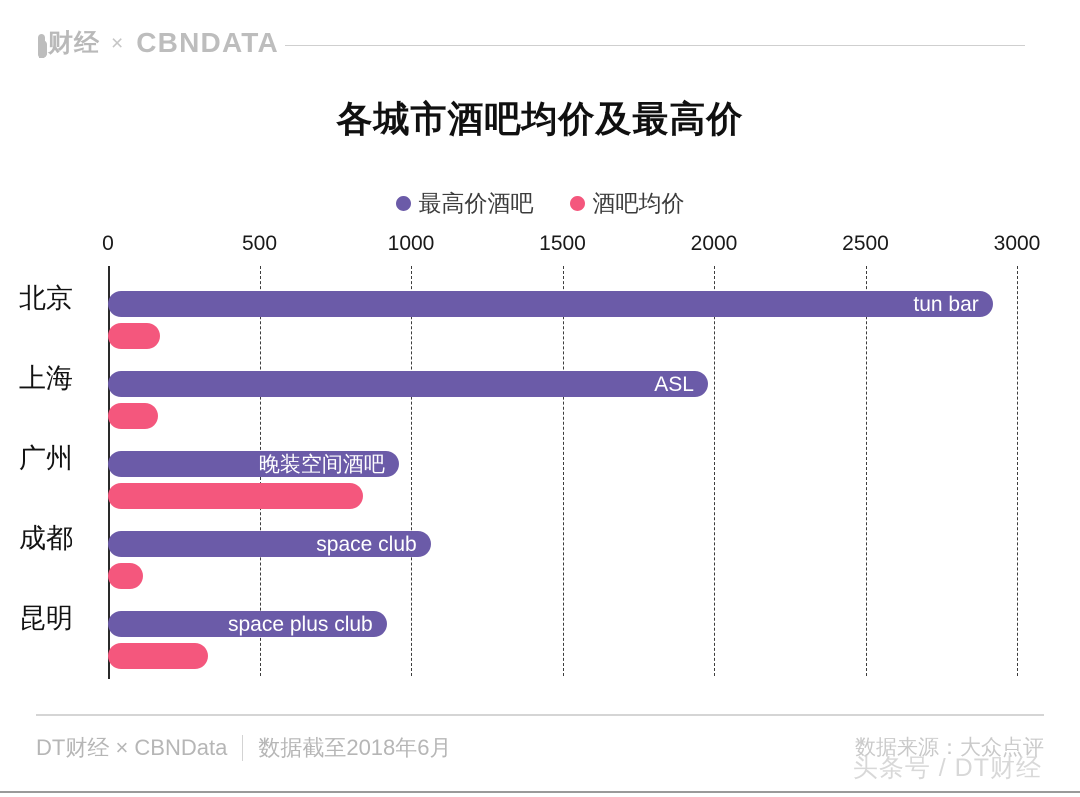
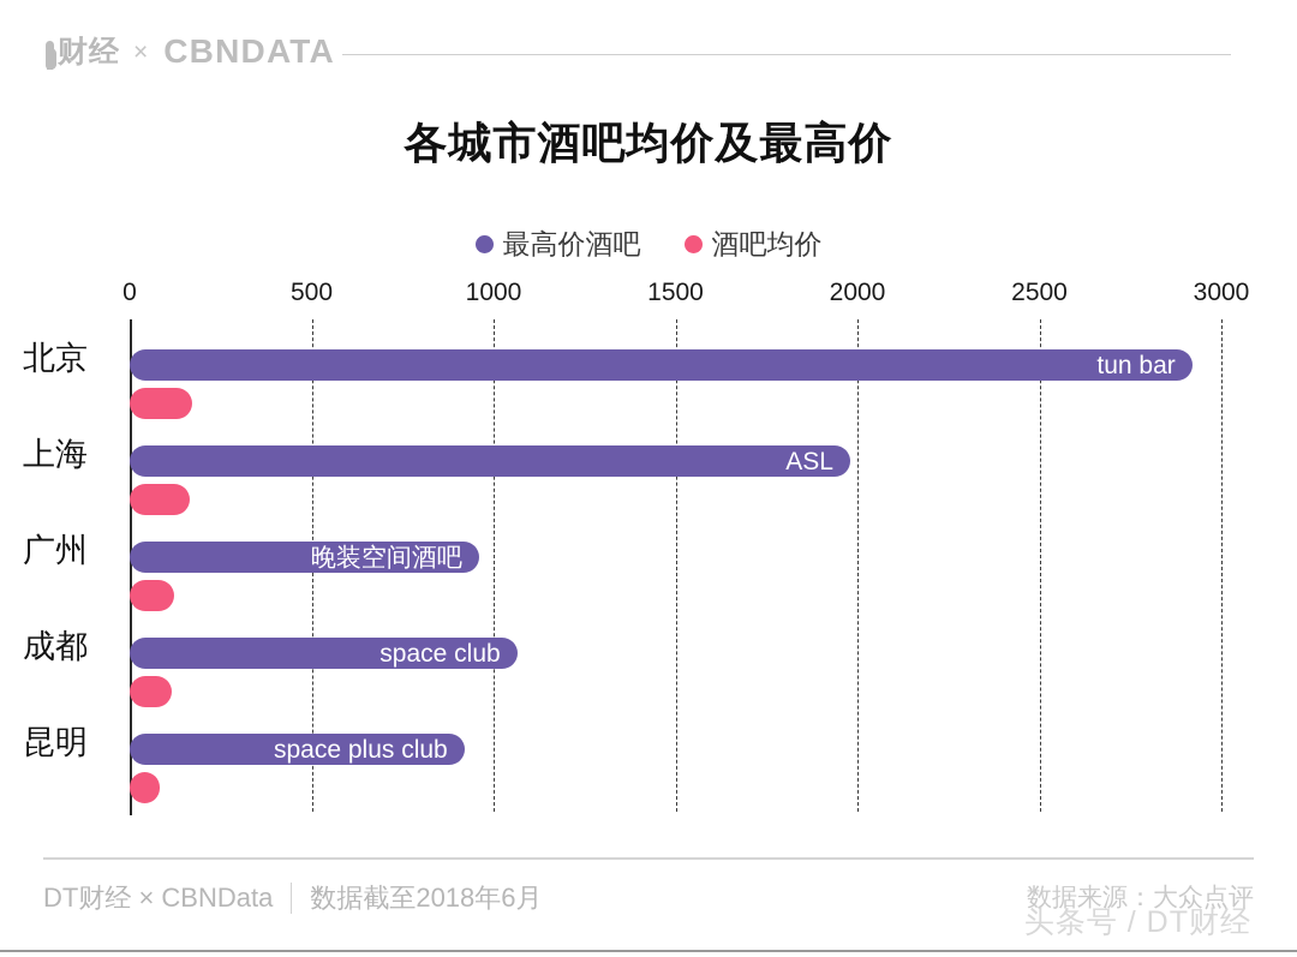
酒吧均价/广州: 840 -> 120
酒吧均价/昆明: 330 -> 80
